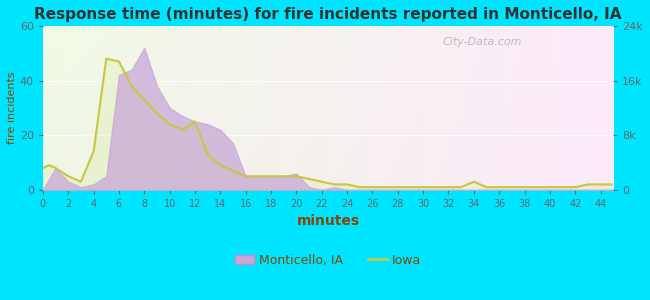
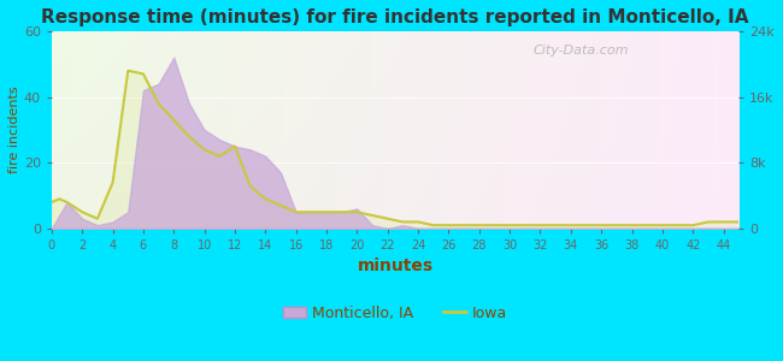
Iowa/34: 3 -> 1
